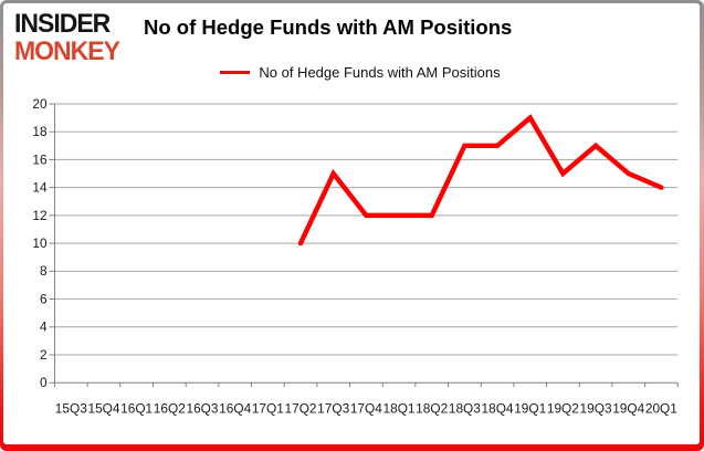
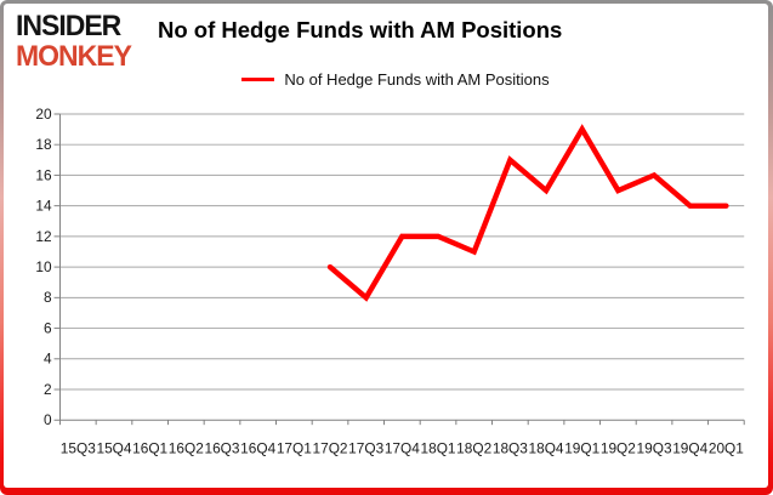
17Q3: 15 -> 8
18Q2: 12 -> 11
18Q4: 17 -> 15
19Q3: 17 -> 16
19Q4: 15 -> 14
